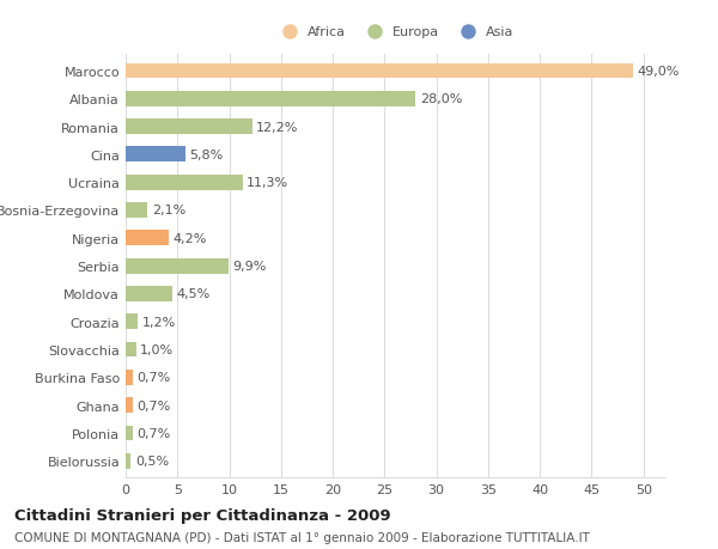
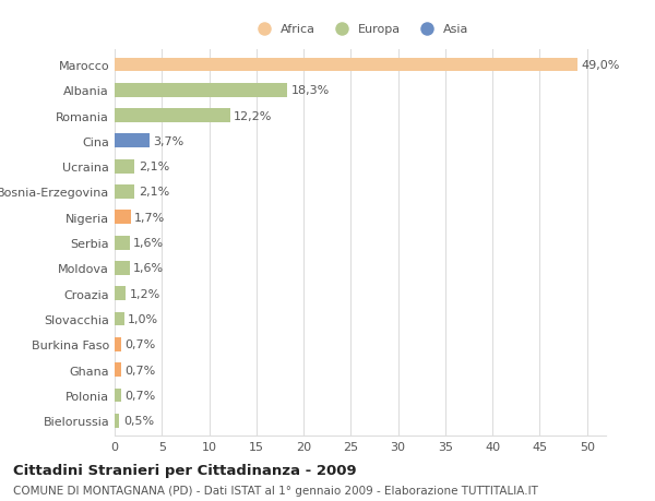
Albania: 28,0% -> 18,3%
Cina: 5,8% -> 3,7%
Ucraina: 11,3% -> 2,1%
Nigeria: 4,2% -> 1,7%
Serbia: 9,9% -> 1,6%
Moldova: 4,5% -> 1,6%
